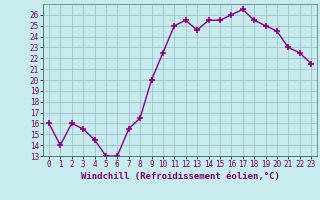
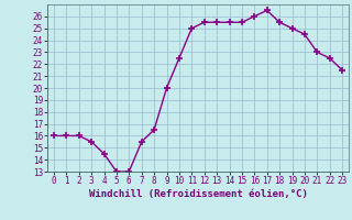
1: 14.0 -> 16.0
13: 24.6 -> 25.5
